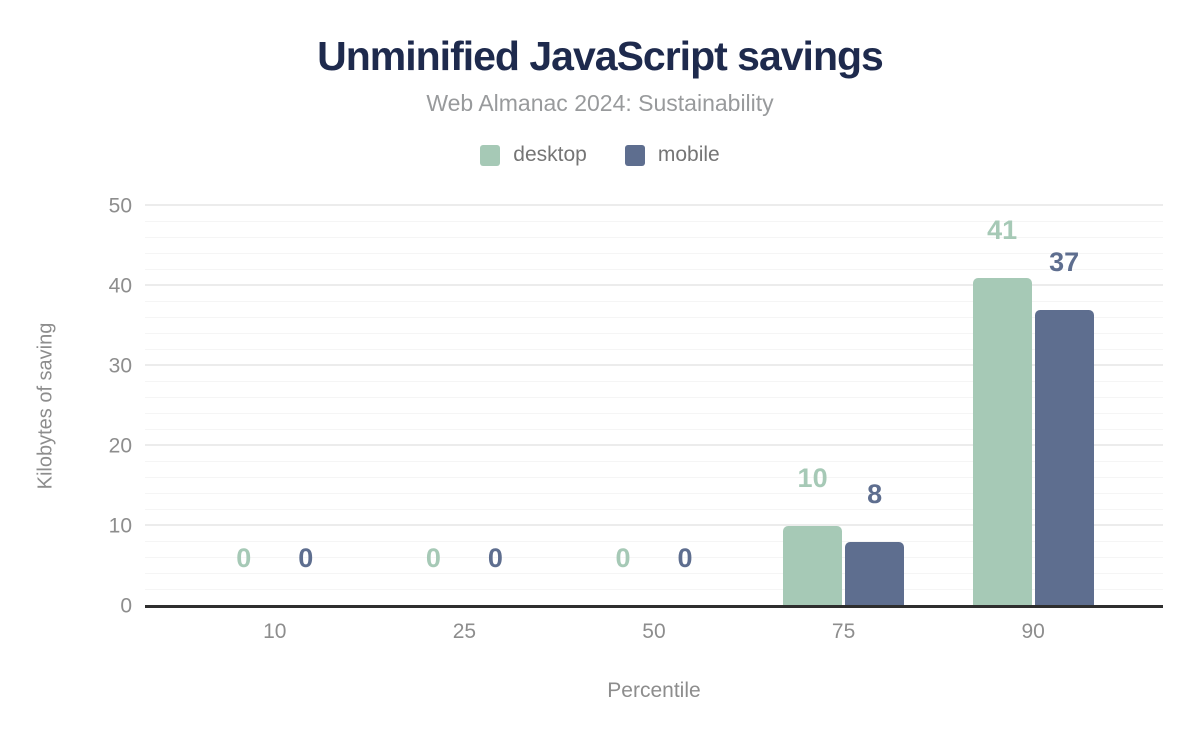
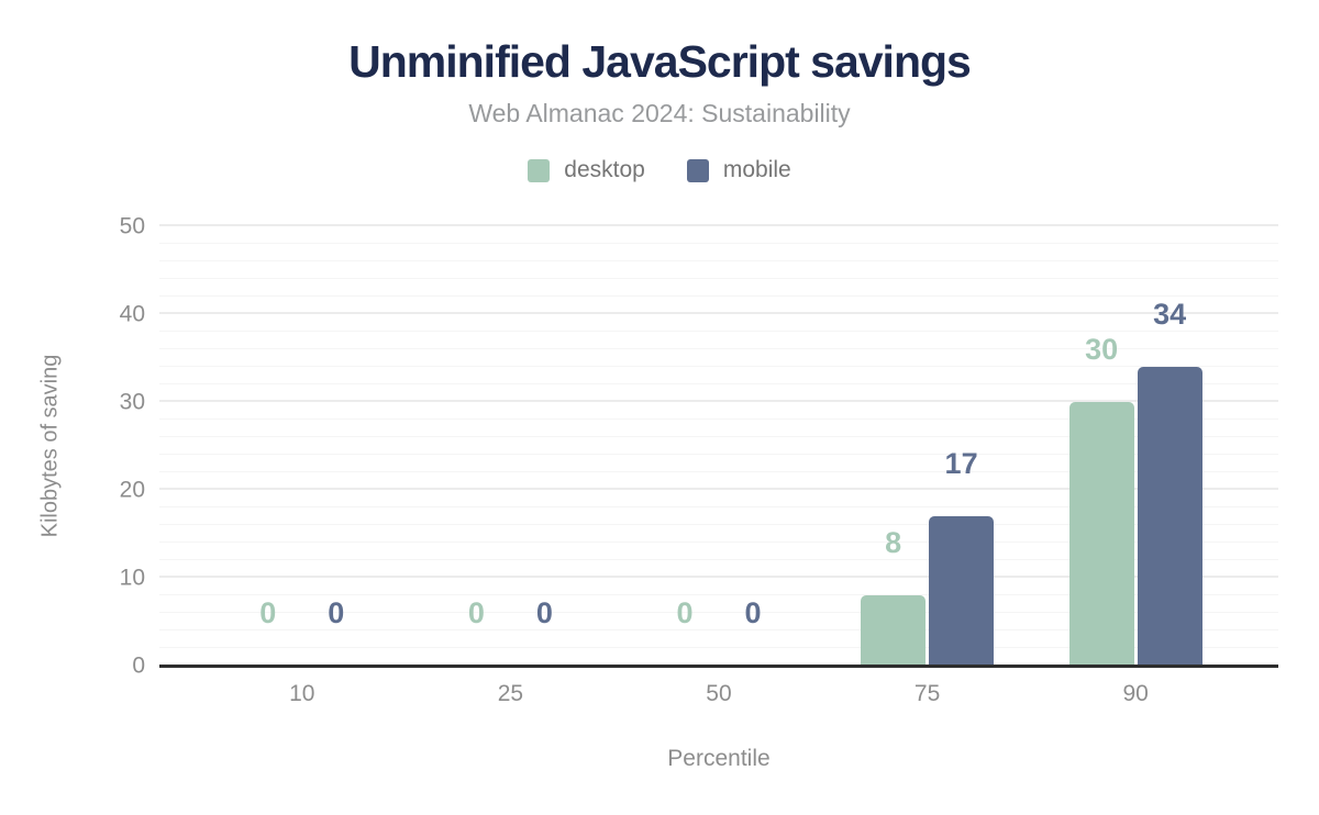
desktop/75: 10 -> 8
mobile/75: 8 -> 17
desktop/90: 41 -> 30
mobile/90: 37 -> 34
